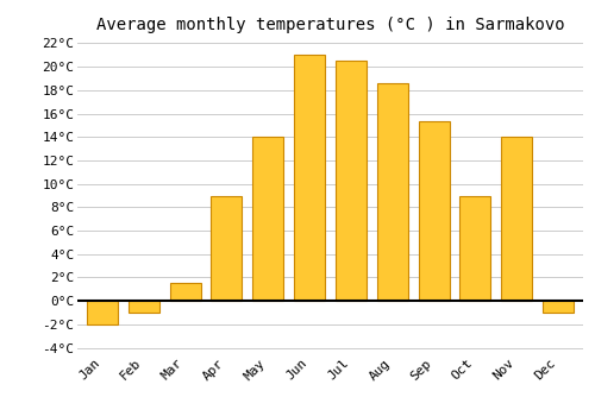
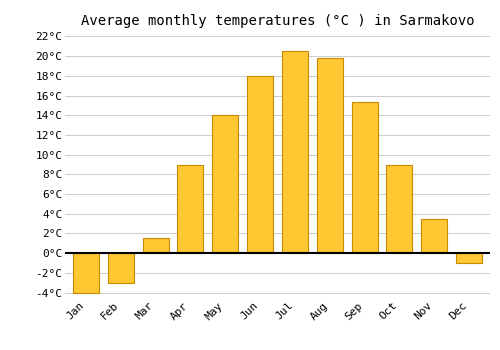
Jan: -2.0°C -> -4.0°C
Feb: -1.0°C -> -3.0°C
Jun: 21.0°C -> 18.0°C
Aug: 18.6°C -> 19.8°C
Nov: 14.0°C -> 3.5°C
